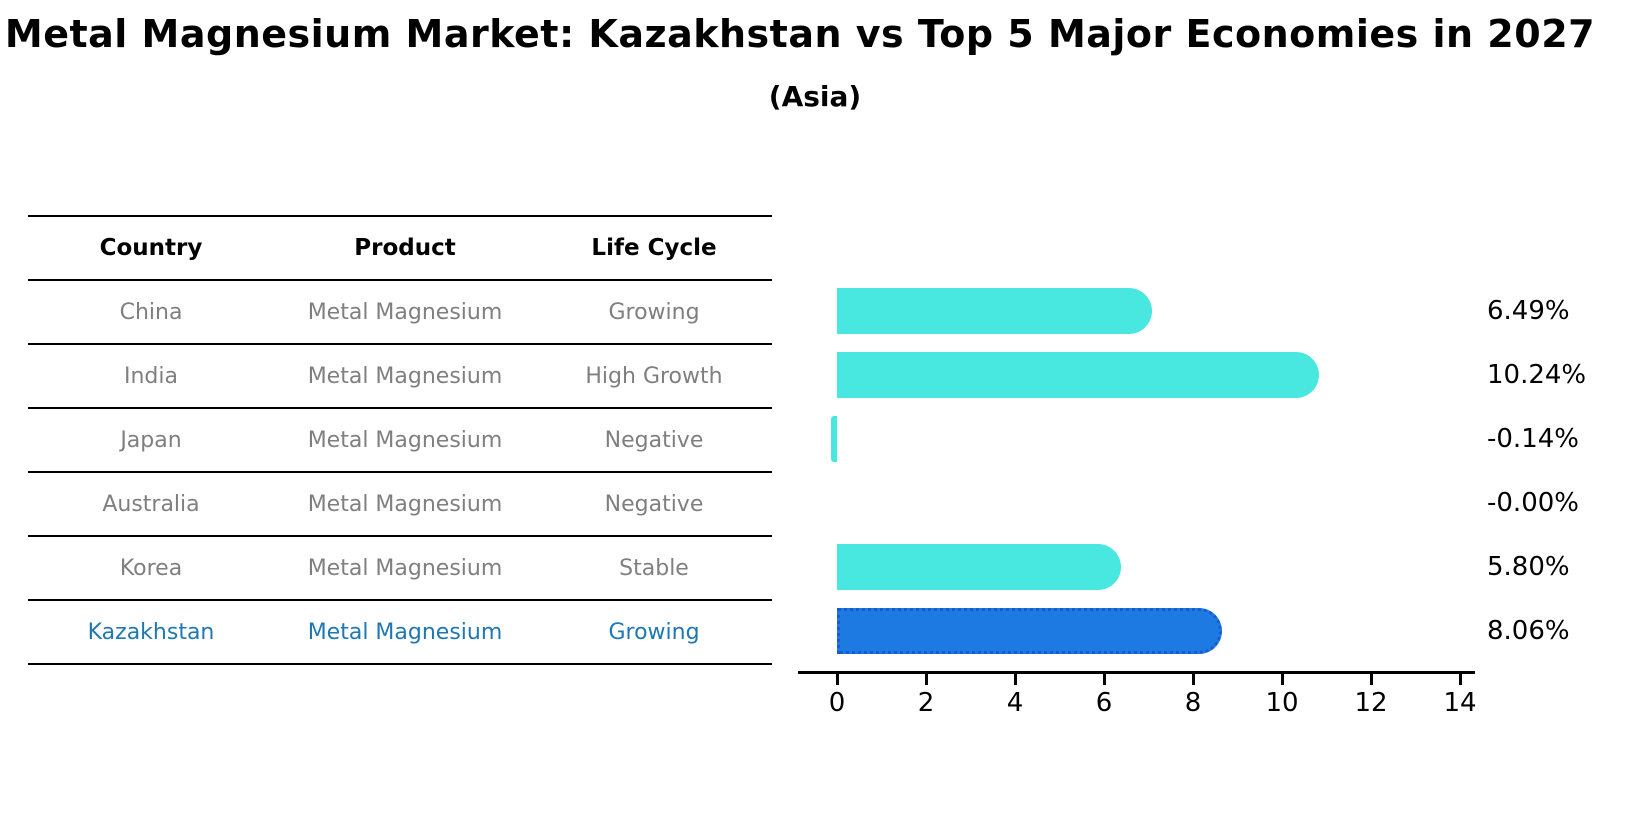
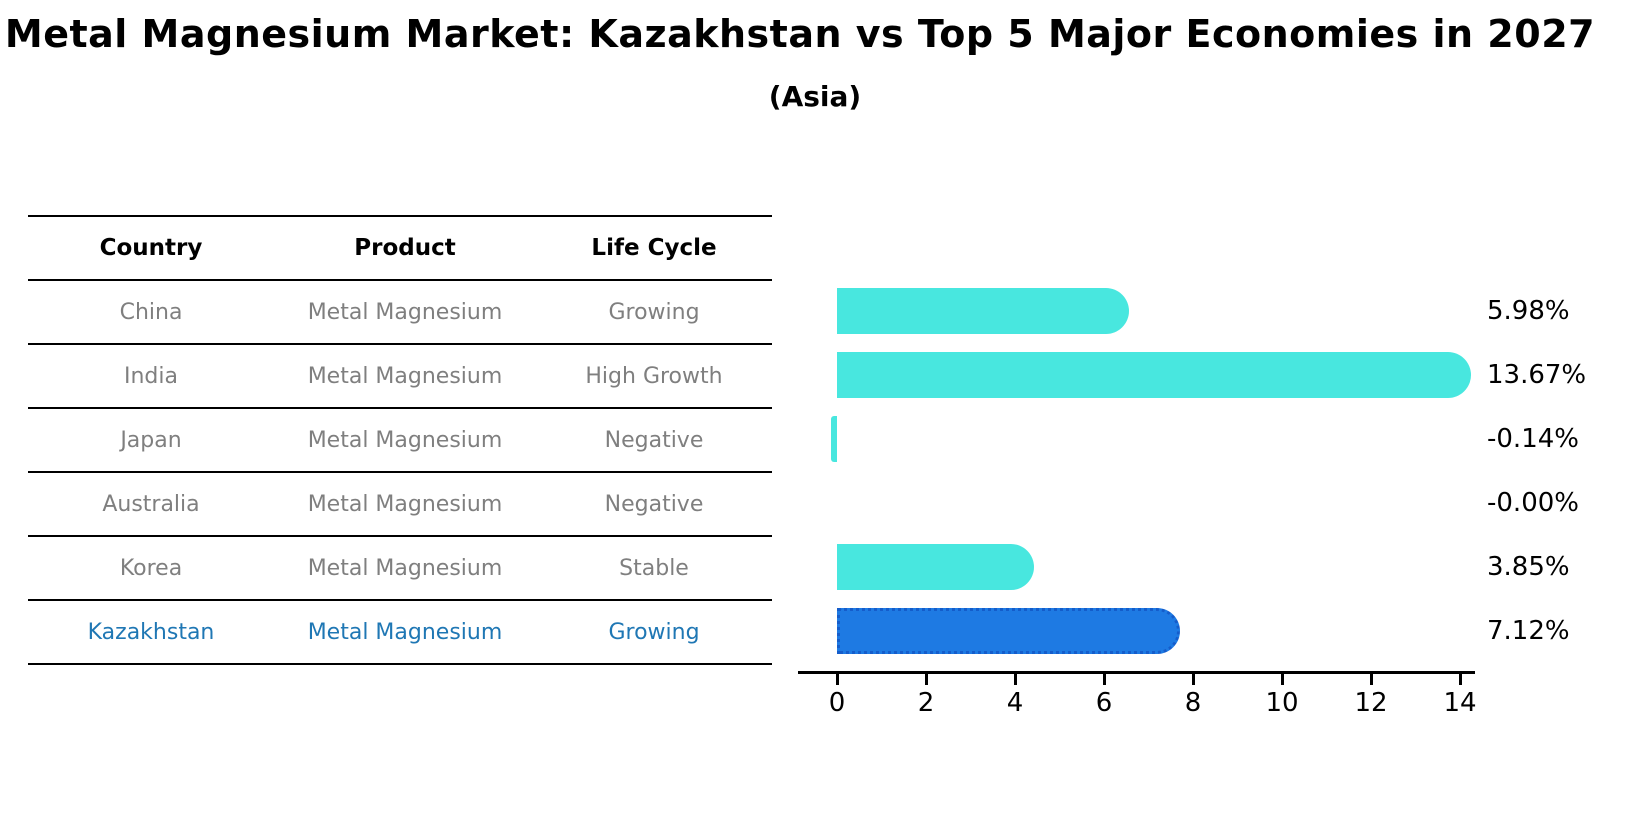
China: 6.49% -> 5.98%
India: 10.24% -> 13.67%
Korea: 5.80% -> 3.85%
Kazakhstan: 8.06% -> 7.12%
